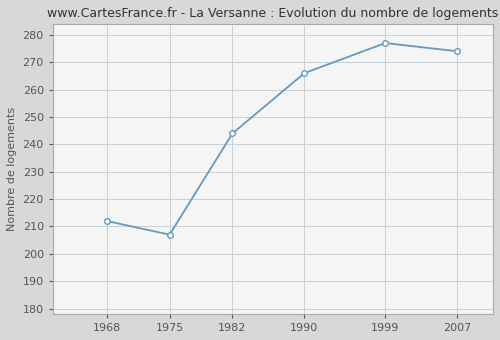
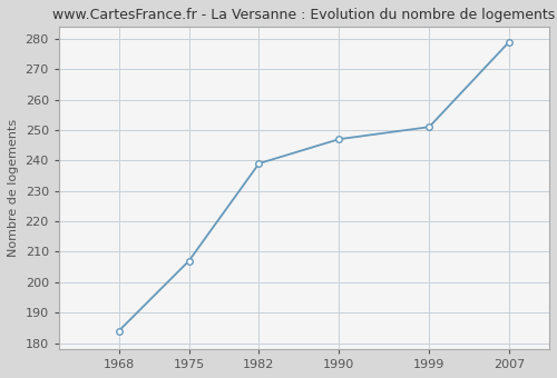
1968: 212 -> 184
1982: 244 -> 239
1990: 266 -> 247
1999: 277 -> 251
2007: 274 -> 279
